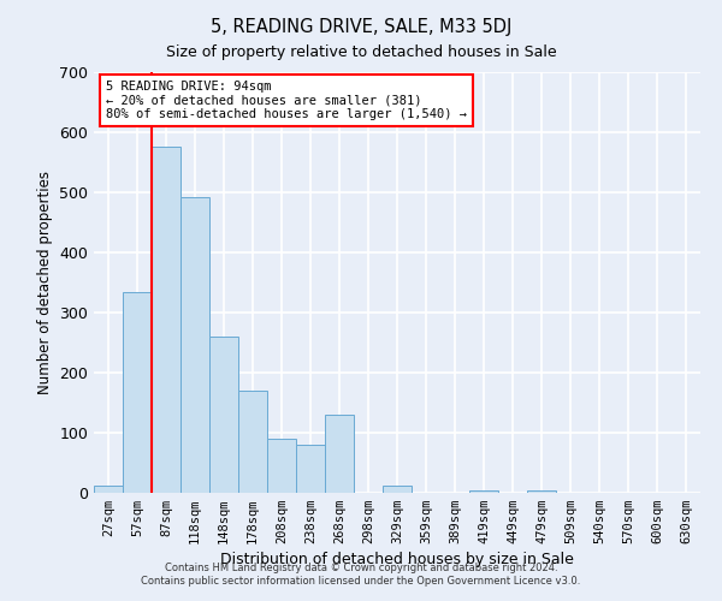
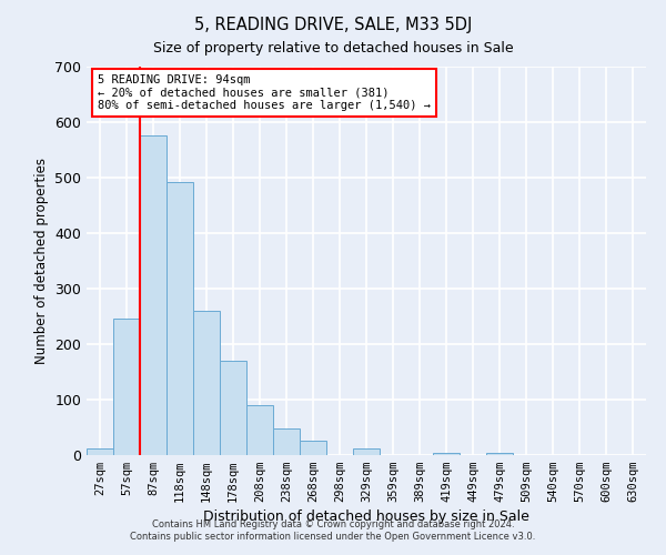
57sqm: 335 -> 247
238sqm: 80 -> 48
268sqm: 130 -> 27
